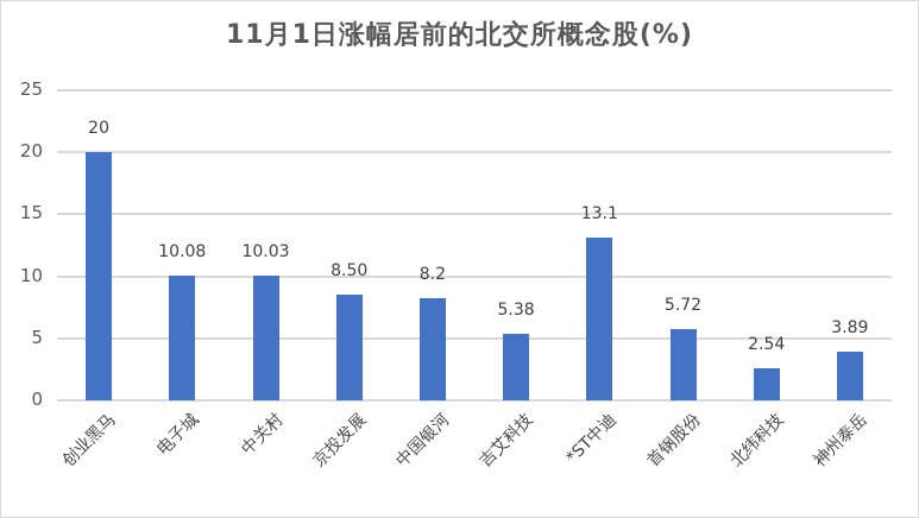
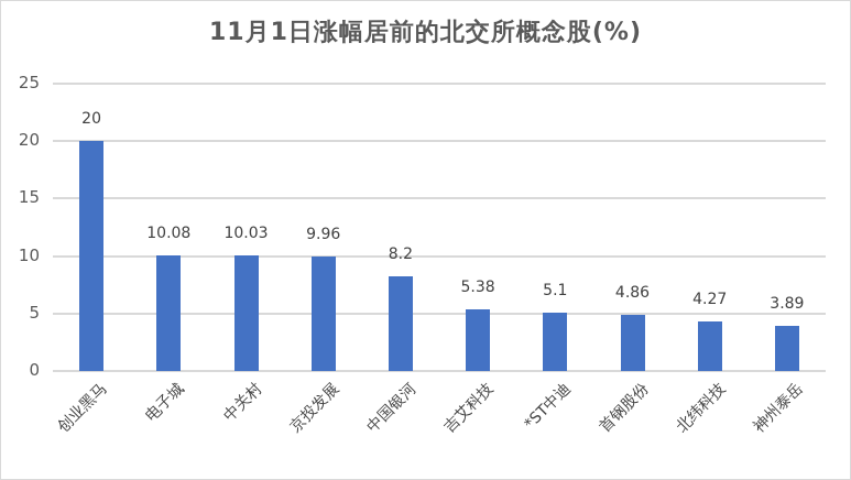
京投发展: 8.50 -> 9.96
*ST中迪: 13.1 -> 5.1
首钢股份: 5.72 -> 4.86
北纬科技: 2.54 -> 4.27
